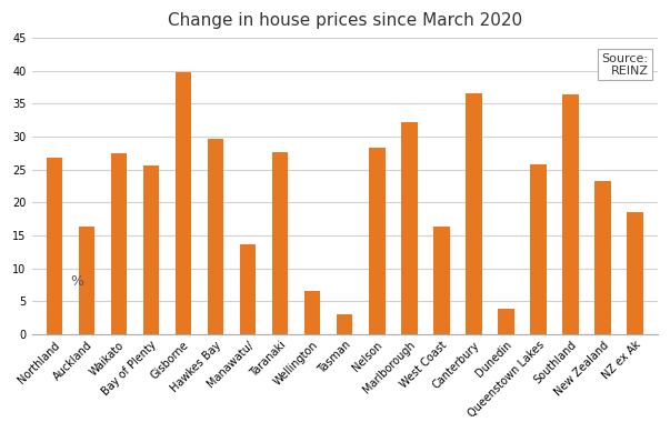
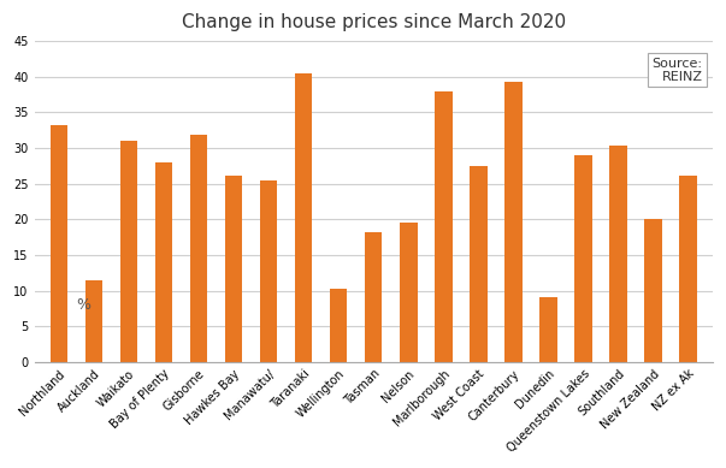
Northland: 26.8 -> 33.3
Auckland: 16.4 -> 11.5
Waikato: 27.4 -> 31.0
Bay of Plenty: 25.6 -> 28.0
Gisborne: 39.8 -> 31.8
Hawkes Bay: 29.6 -> 26.2
Manawatu/: 13.6 -> 25.5
Taranaki: 27.6 -> 40.5
Wellington: 6.6 -> 10.2
Tasman: 3.0 -> 18.2
Nelson: 28.4 -> 19.5
Marlborough: 32.2 -> 38.0
West Coast: 16.4 -> 27.5
Canterbury: 36.6 -> 39.3
Dunedin: 3.8 -> 9.0
Queenstown Lakes: 25.8 -> 29.0
Southland: 36.4 -> 30.3
New Zealand: 23.2 -> 20.0
NZ ex Ak: 18.6 -> 26.2
